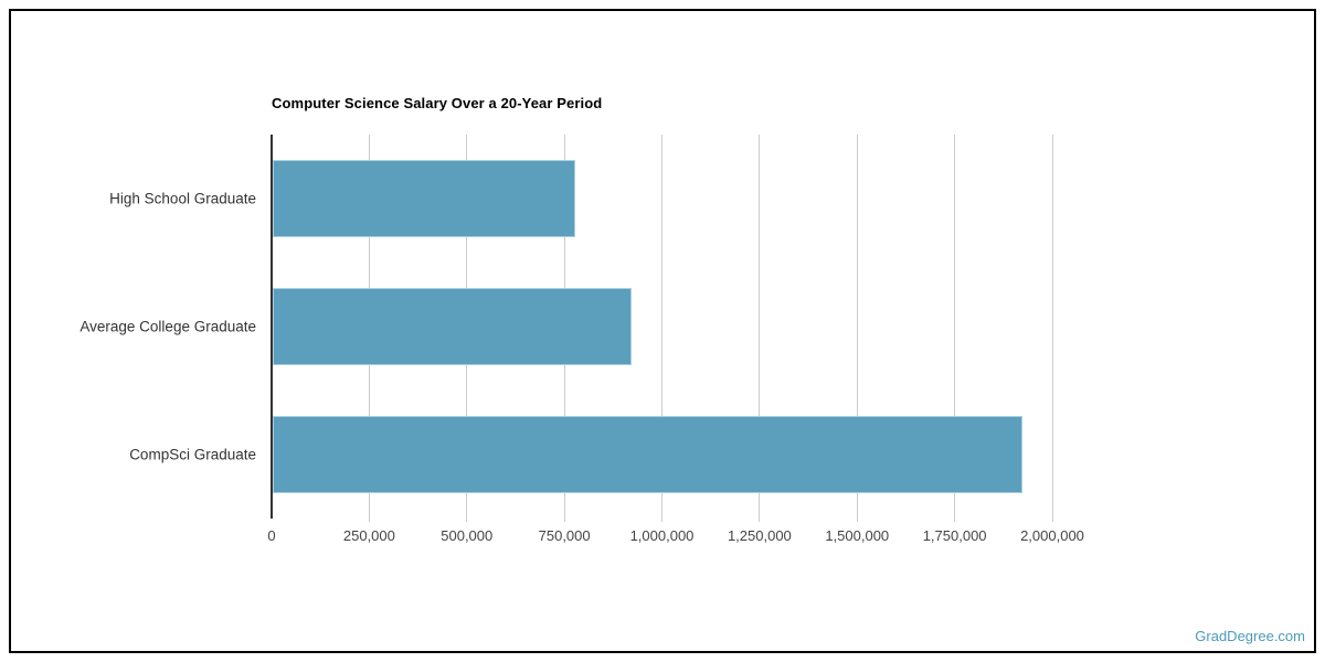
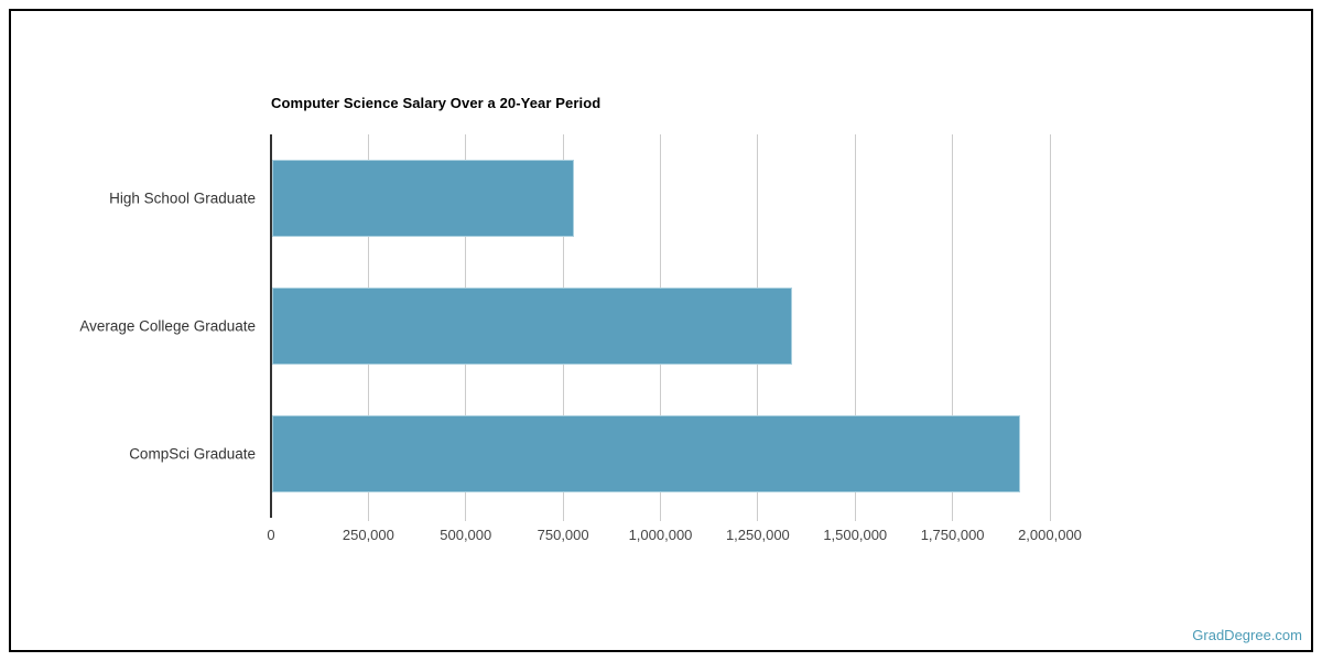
Average College Graduate: 920000 -> 1340000
